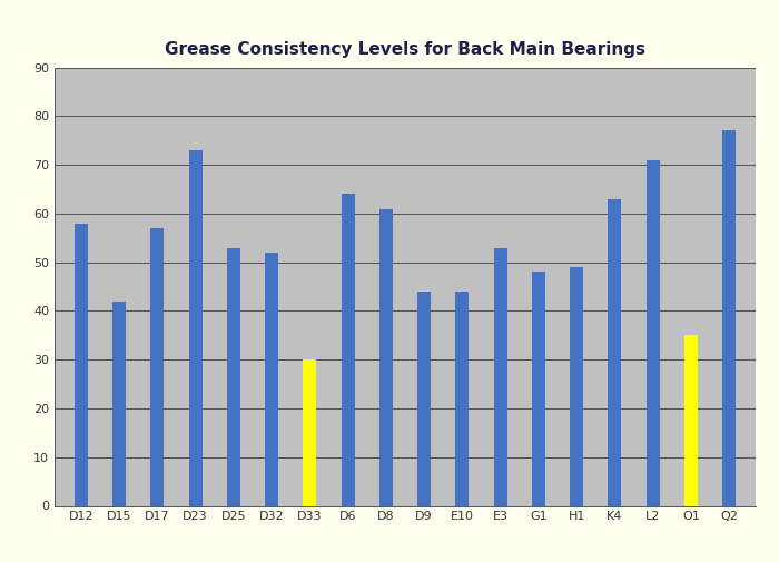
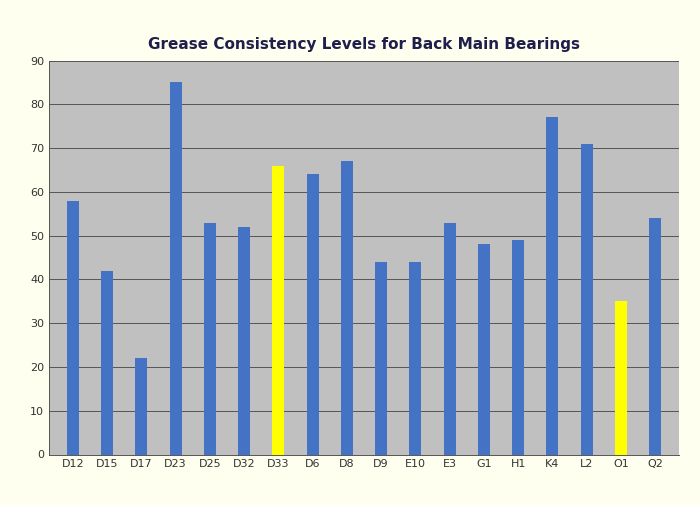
D17: 57 -> 22
D23: 73 -> 85
D33: 30 -> 66
D8: 61 -> 67
K4: 63 -> 77
Q2: 77 -> 54
